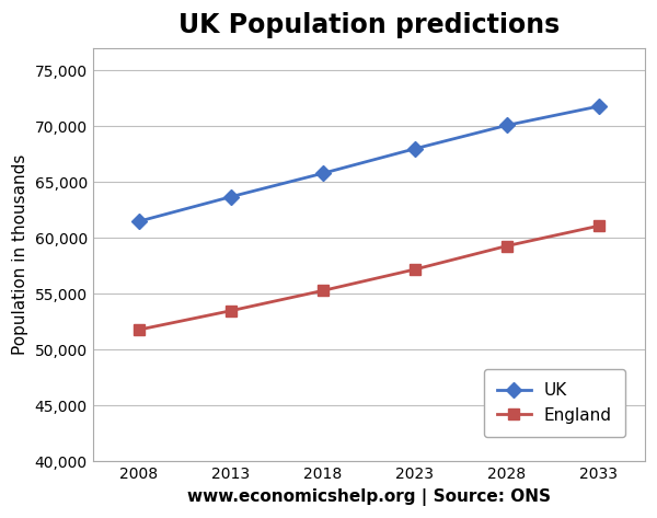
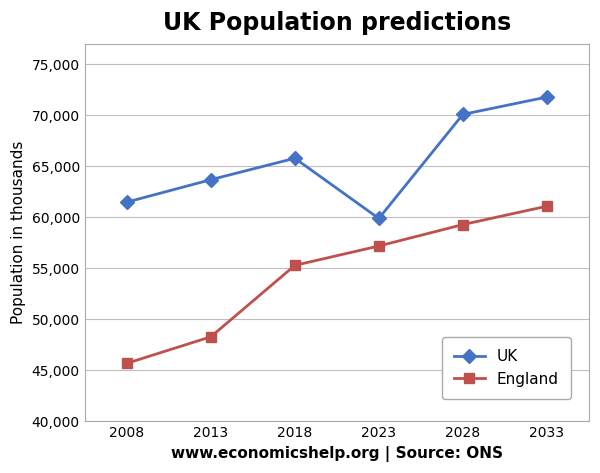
England/2008: 51,800 -> 45,700
England/2013: 53,500 -> 48,300
UK/2023: 68,000 -> 59,900
